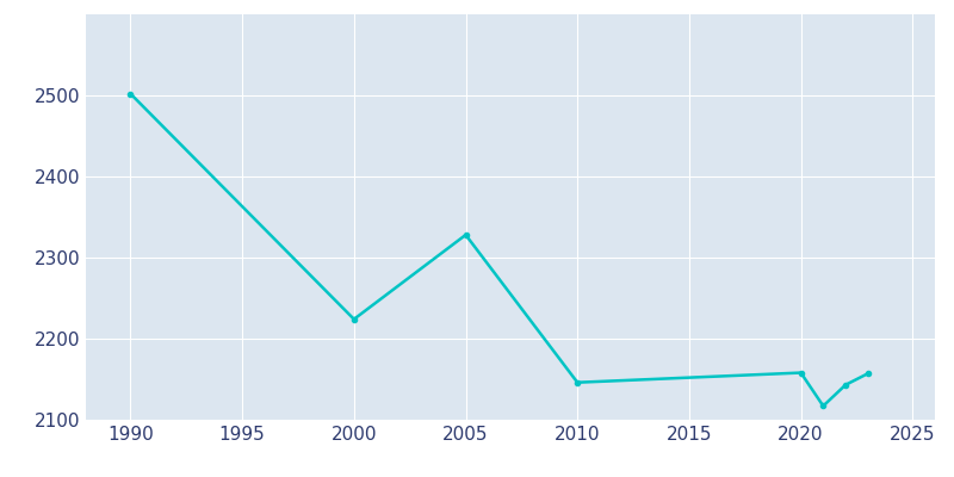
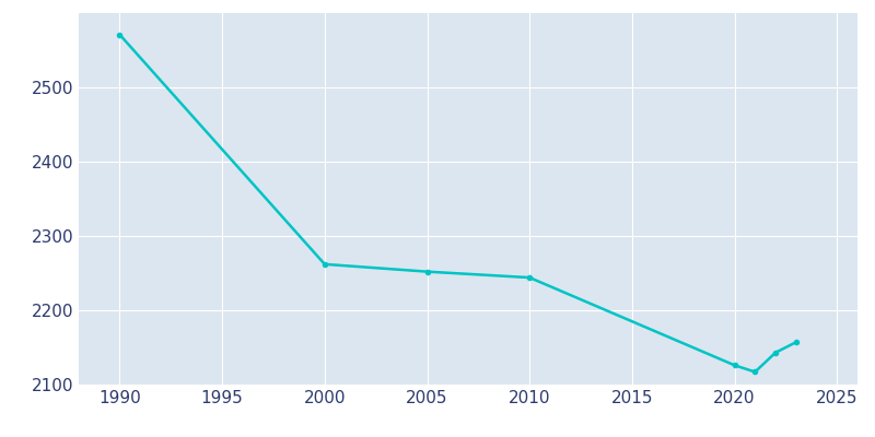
1990: 2502 -> 2571
2000: 2224 -> 2262
2005: 2328 -> 2252
2010: 2146 -> 2244
2020: 2158 -> 2126
